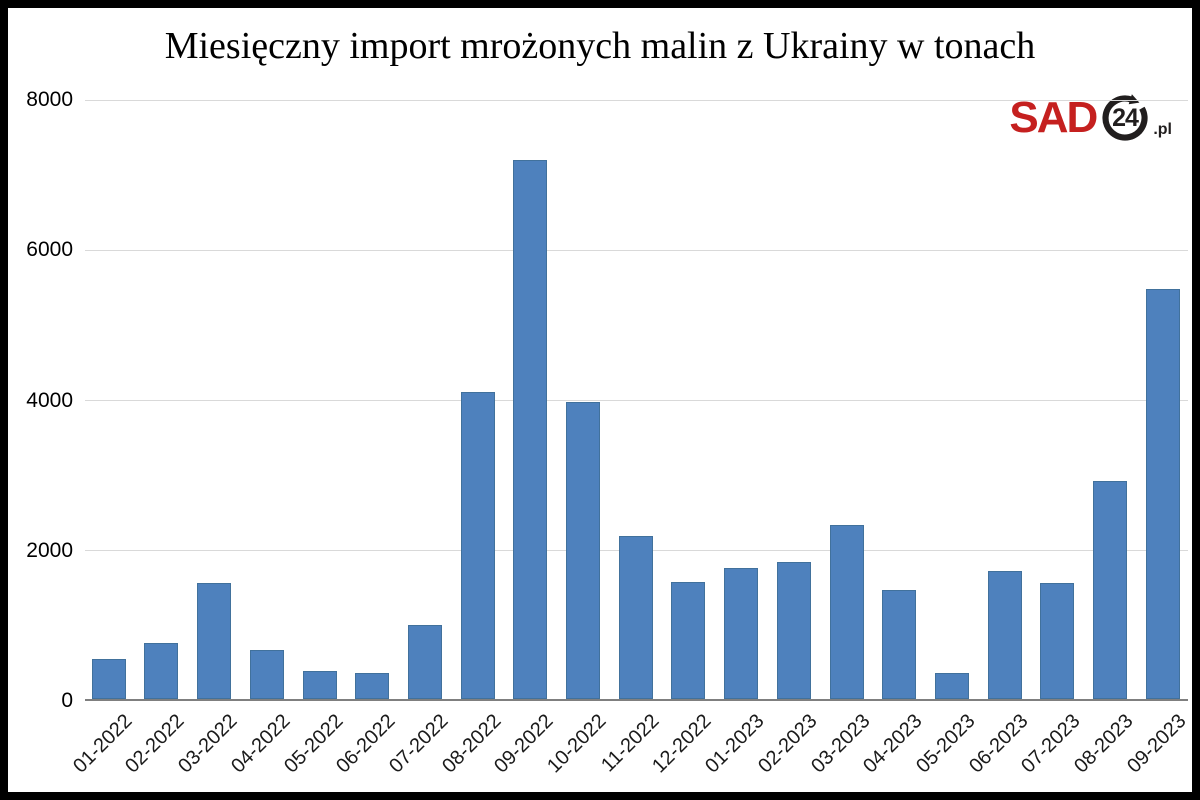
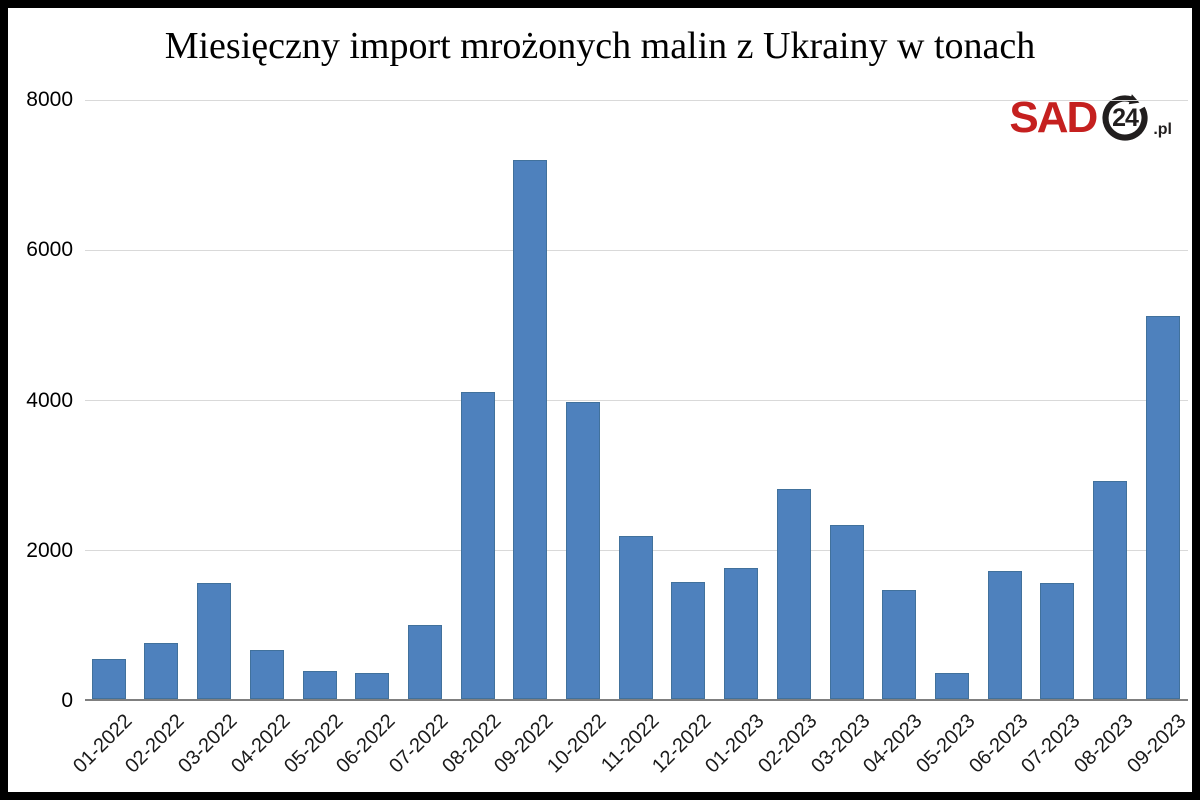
02-2023: 1800 -> 2800
09-2023: 5500 -> 5100
